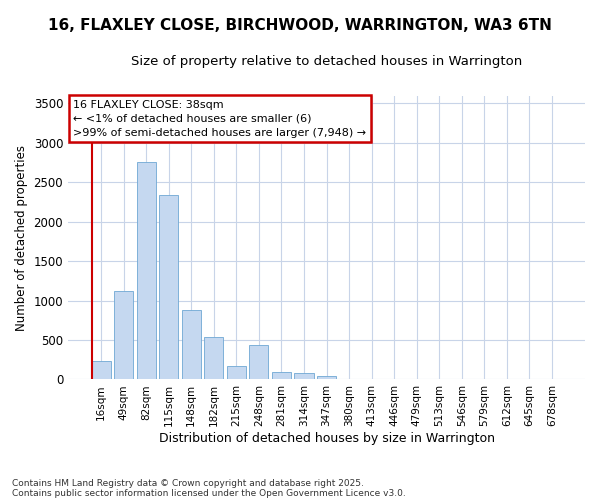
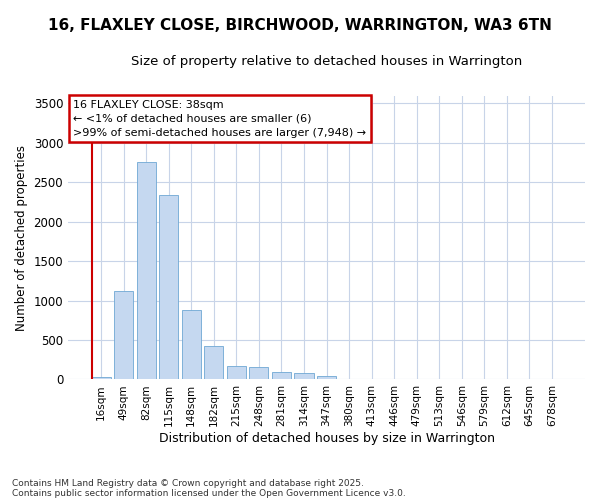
16sqm: 240 -> 30
182sqm: 540 -> 430
248sqm: 440 -> 160
